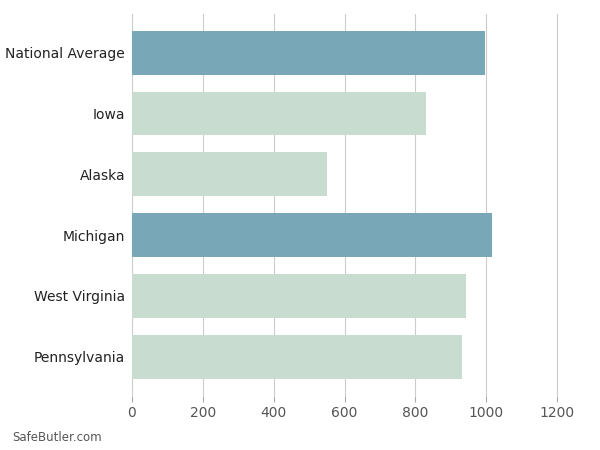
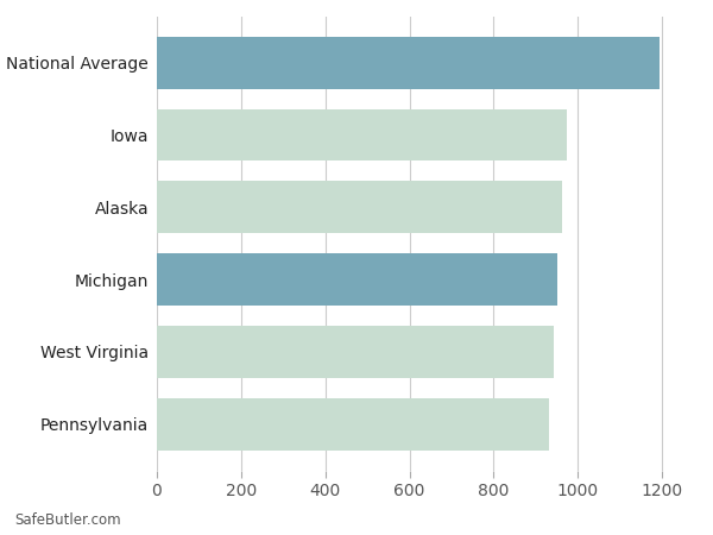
National Average: 995 -> 1195
Iowa: 830 -> 973
Alaska: 550 -> 962
Michigan: 1015 -> 952
